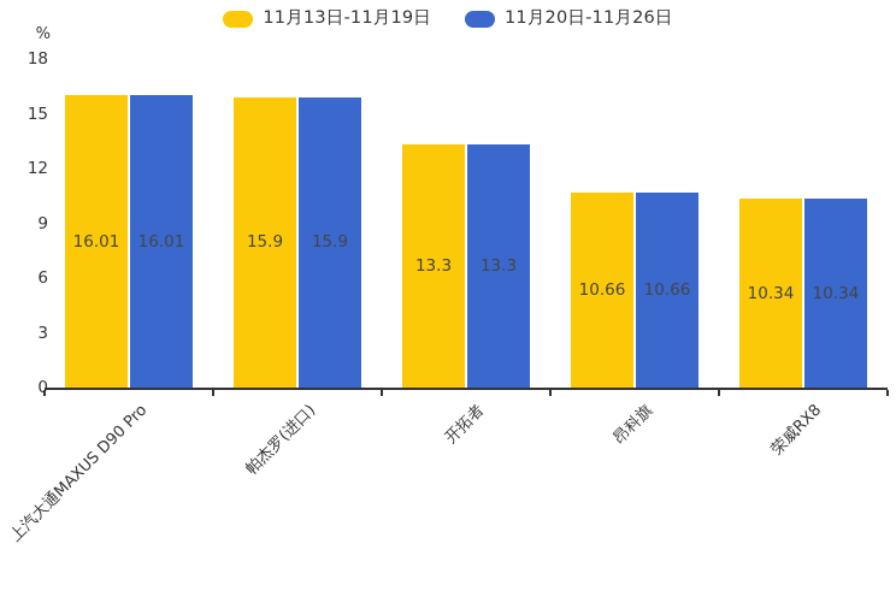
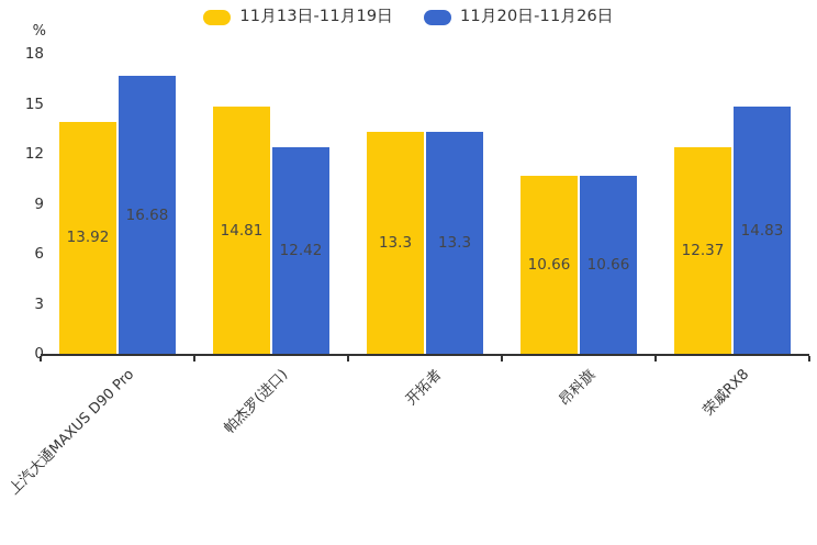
11月13日-11月19日/上汽大通MAXUS D90 Pro: 16.01 -> 13.92
11月20日-11月26日/上汽大通MAXUS D90 Pro: 16.01 -> 16.68
11月13日-11月19日/帕杰罗(进口): 15.9 -> 14.81
11月20日-11月26日/帕杰罗(进口): 15.9 -> 12.42
11月13日-11月19日/荣威RX8: 10.34 -> 12.37
11月20日-11月26日/荣威RX8: 10.34 -> 14.83
